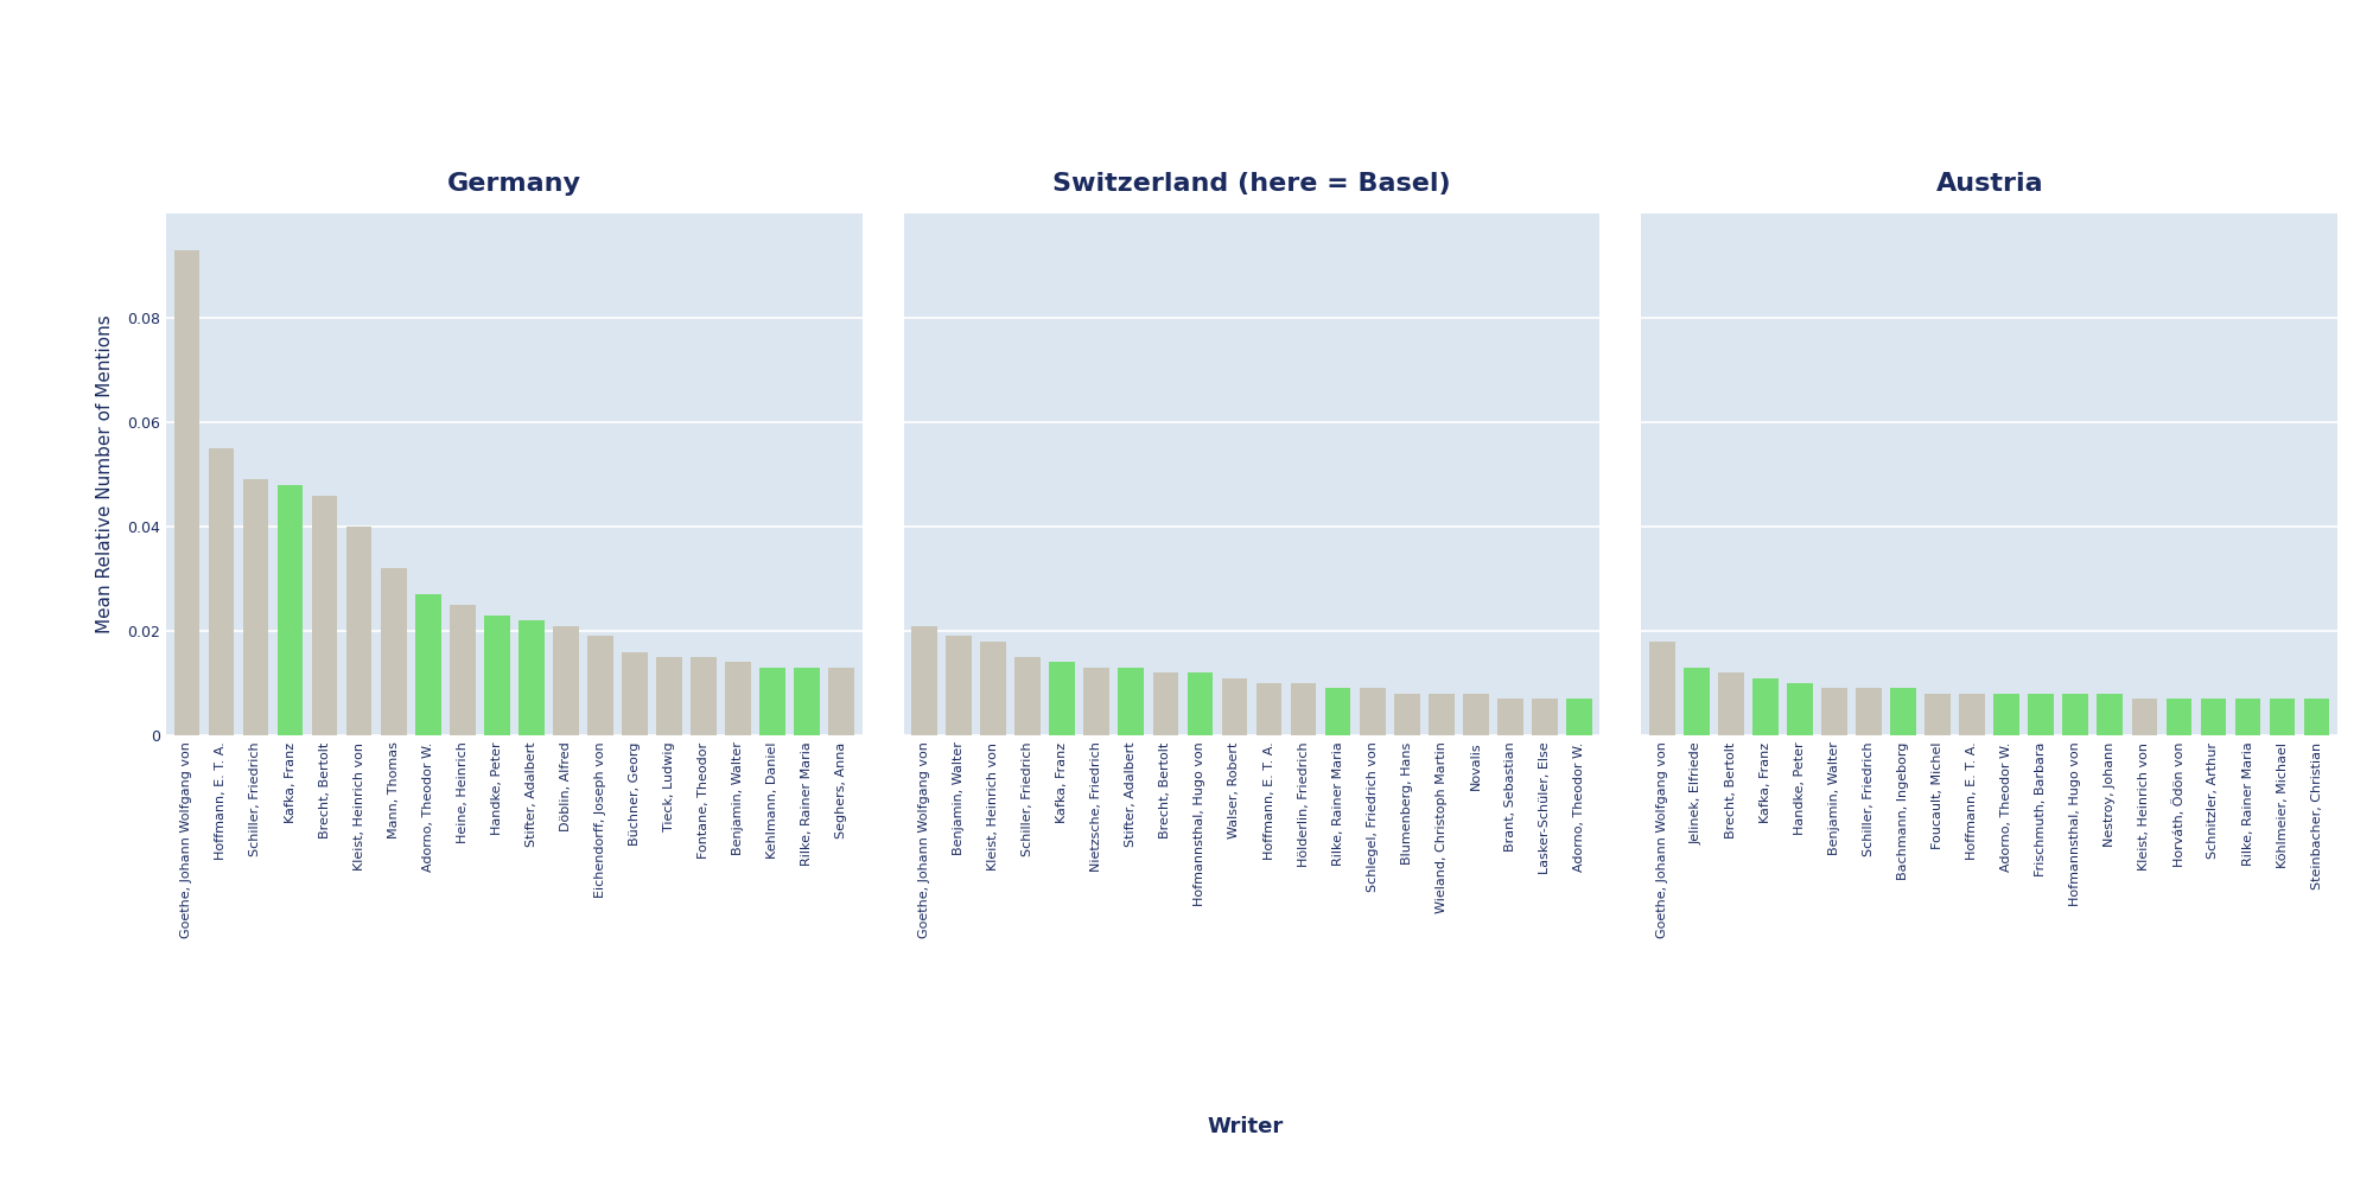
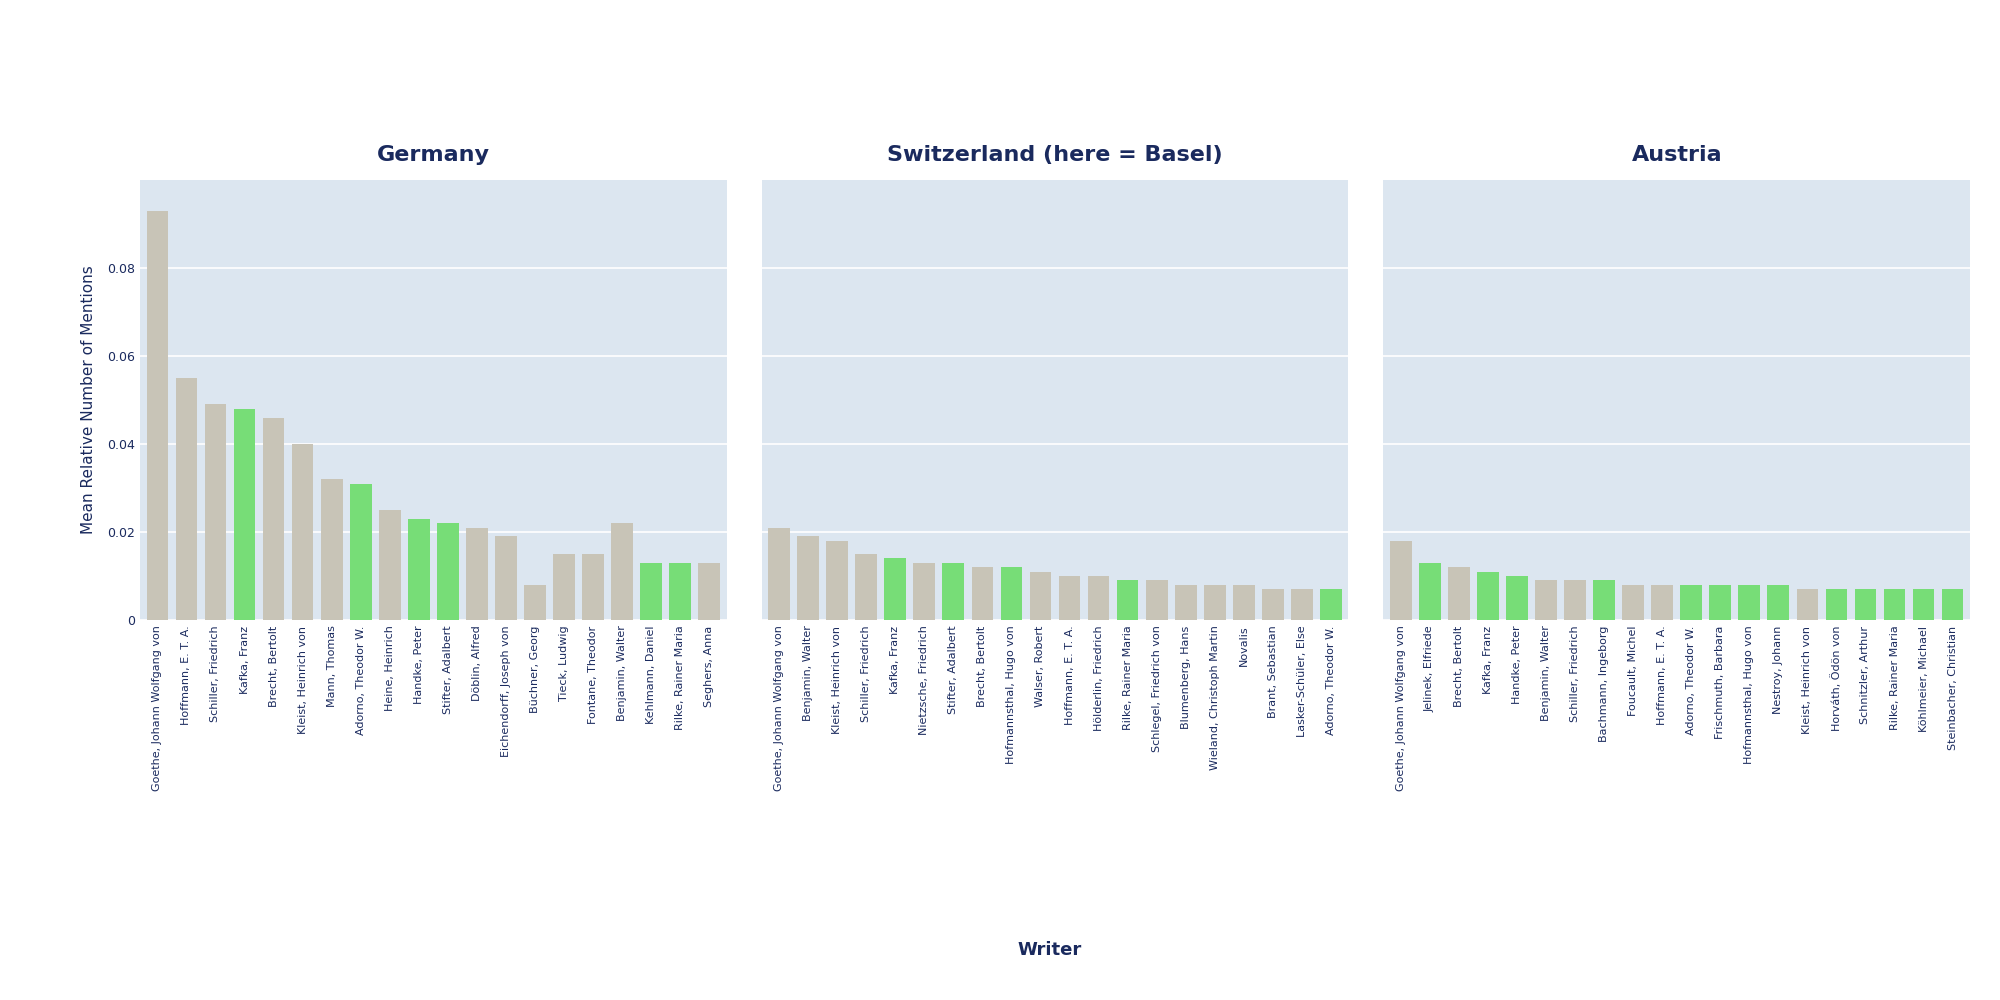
Germany/Adorno, Theodor W.: 0.027 -> 0.031
Germany/Büchner, Georg: 0.016 -> 0.008
Germany/Benjamin, Walter: 0.014 -> 0.022
